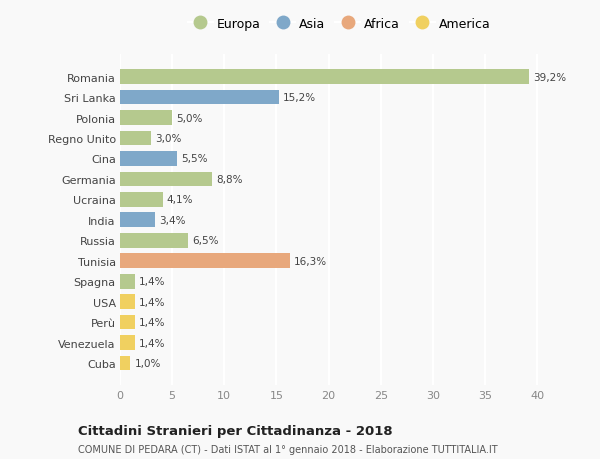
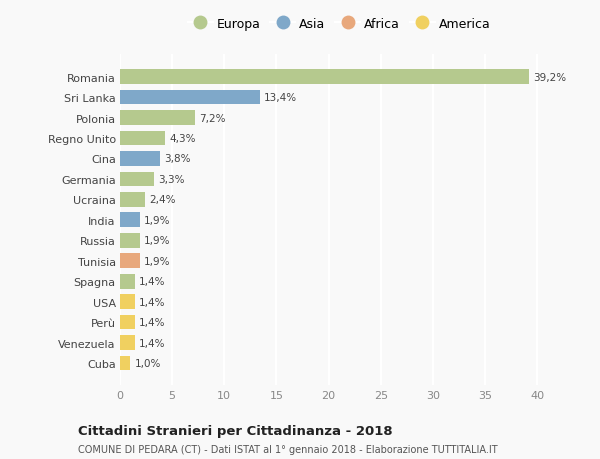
Sri Lanka: 15,2% -> 13,4%
Polonia: 5,0% -> 7,2%
Regno Unito: 3,0% -> 4,3%
Cina: 5,5% -> 3,8%
Germania: 8,8% -> 3,3%
Ucraina: 4,1% -> 2,4%
India: 3,4% -> 1,9%
Russia: 6,5% -> 1,9%
Tunisia: 16,3% -> 1,9%
